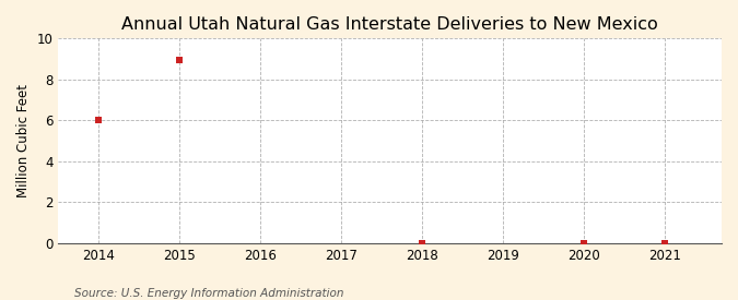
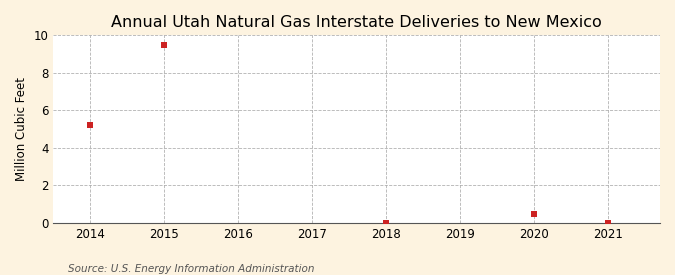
2014: 6.0 -> 5.2
2015: 8.9 -> 9.5
2020: 0.0 -> 0.5
